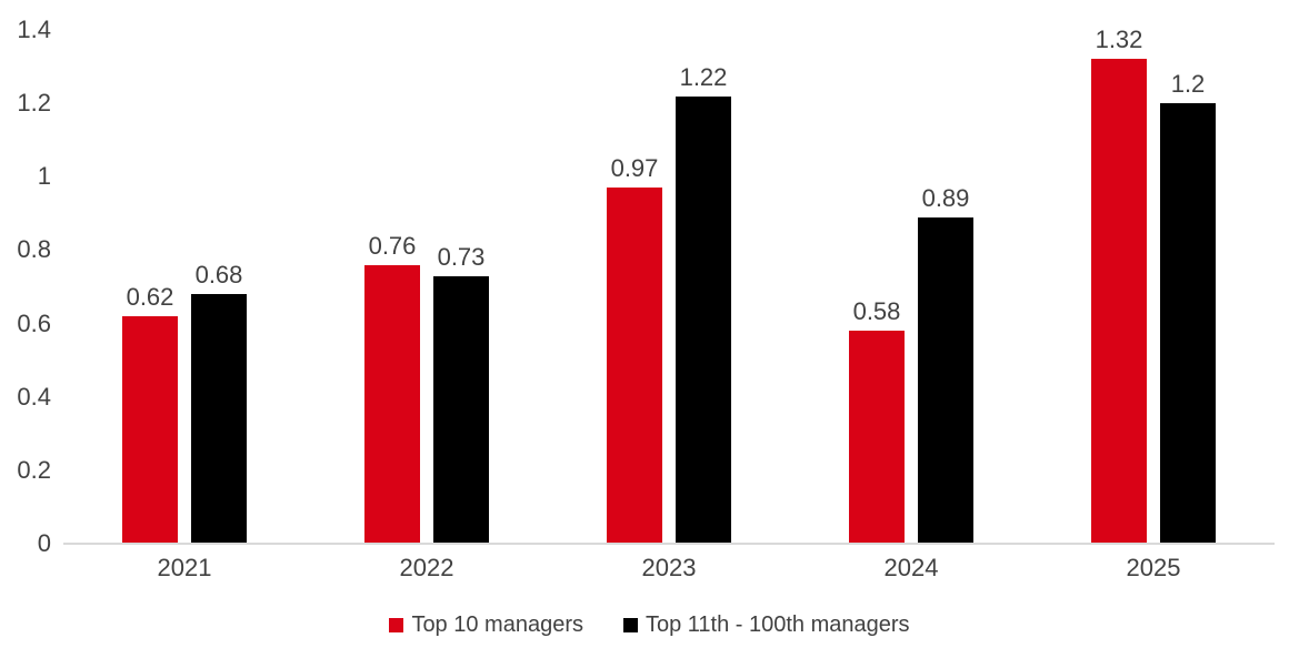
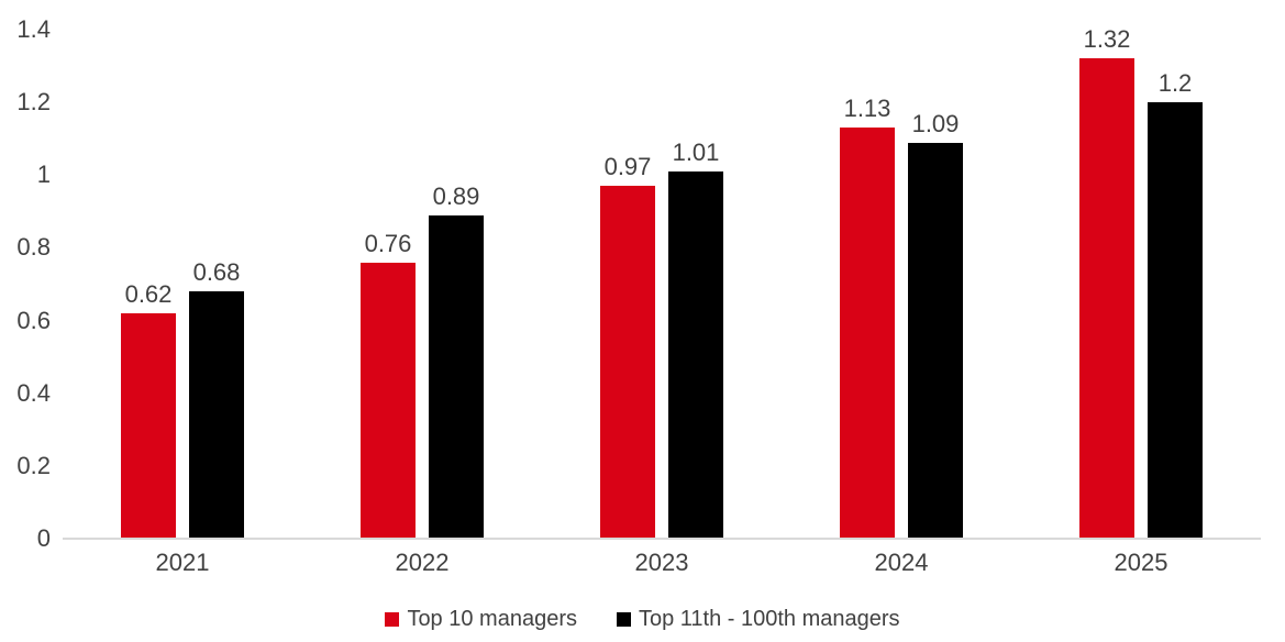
Top 11th - 100th managers/2022: 0.73 -> 0.89
Top 11th - 100th managers/2023: 1.22 -> 1.01
Top 10 managers/2024: 0.58 -> 1.13
Top 11th - 100th managers/2024: 0.89 -> 1.09
